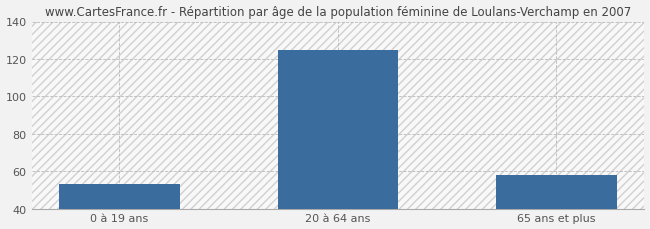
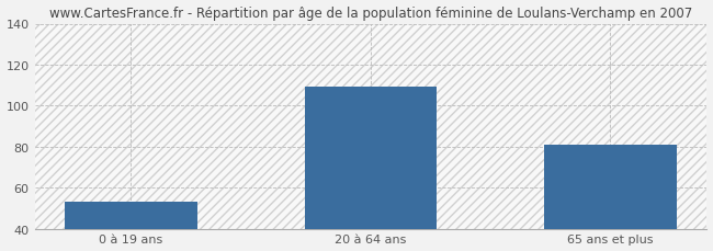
20 à 64 ans: 125 -> 109
65 ans et plus: 58 -> 81
